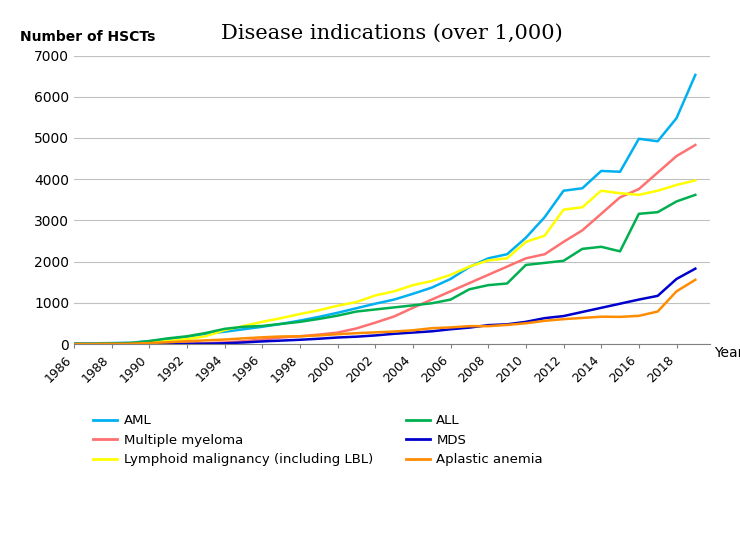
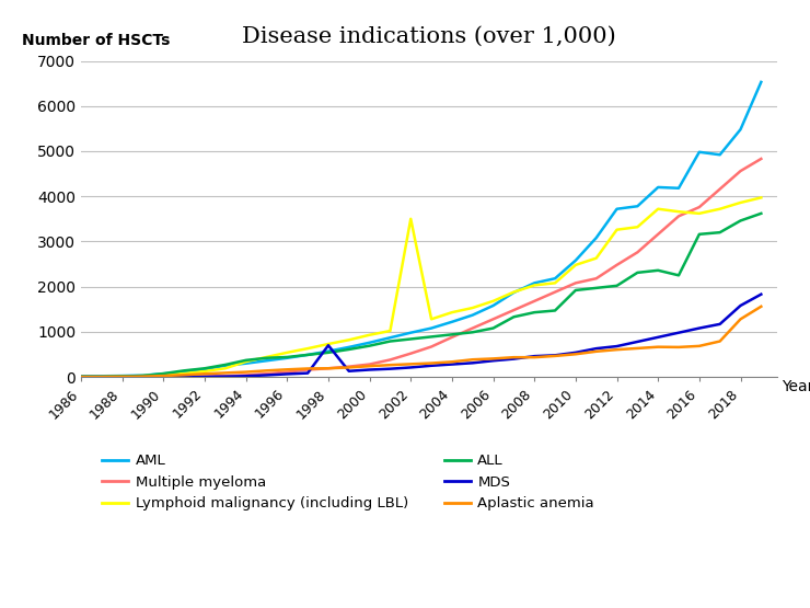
MDS/1998: 100 -> 700
Lymphoid malignancy (including LBL)/2002: 1180 -> 3500
